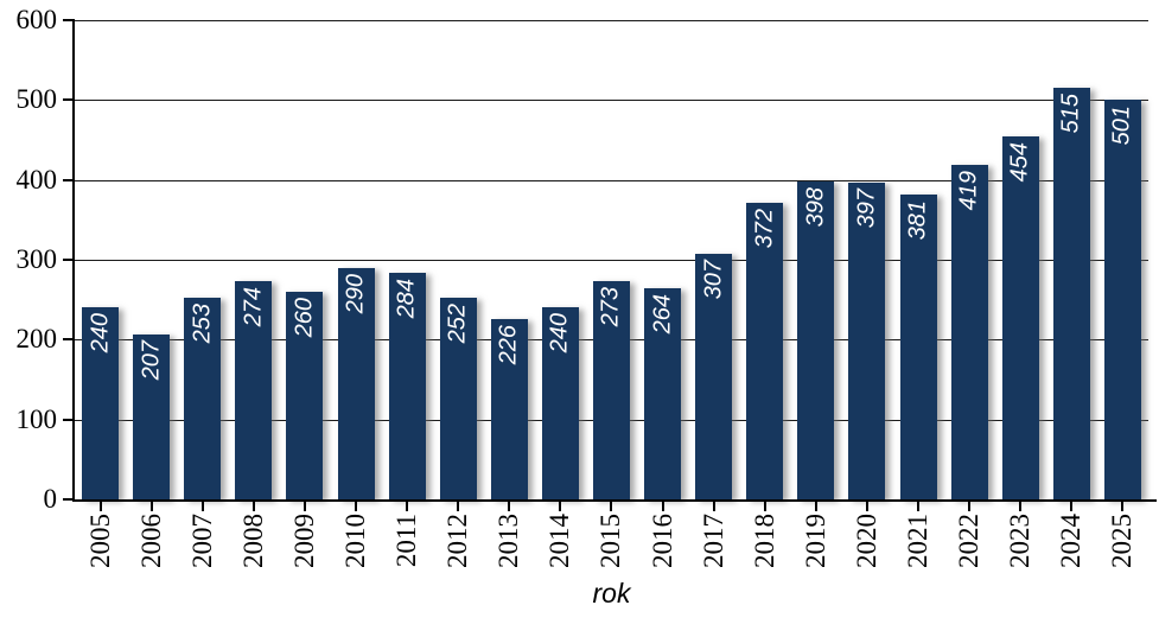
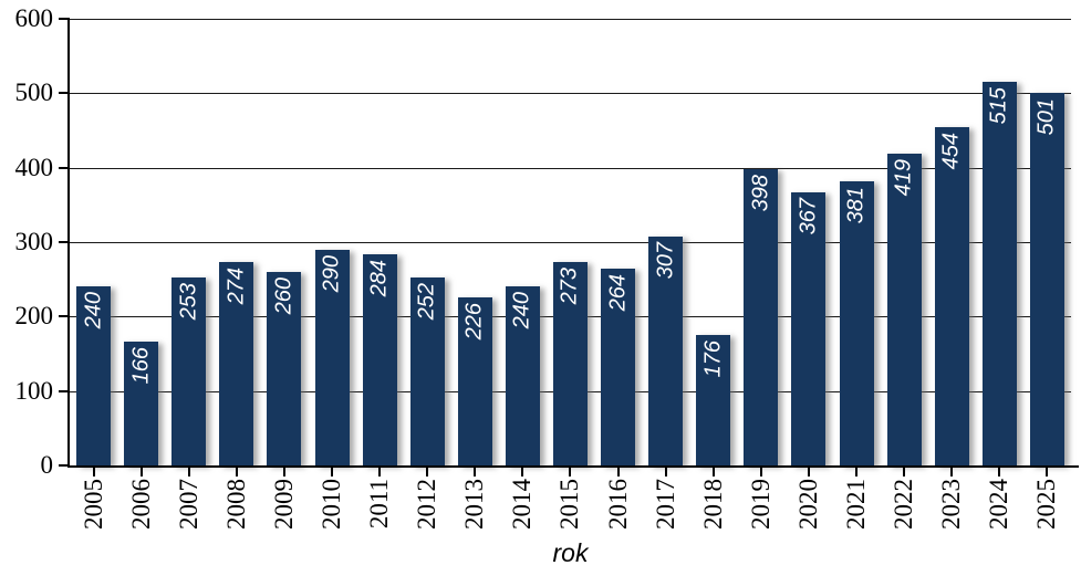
2006: 207 -> 166
2018: 372 -> 176
2020: 397 -> 367
